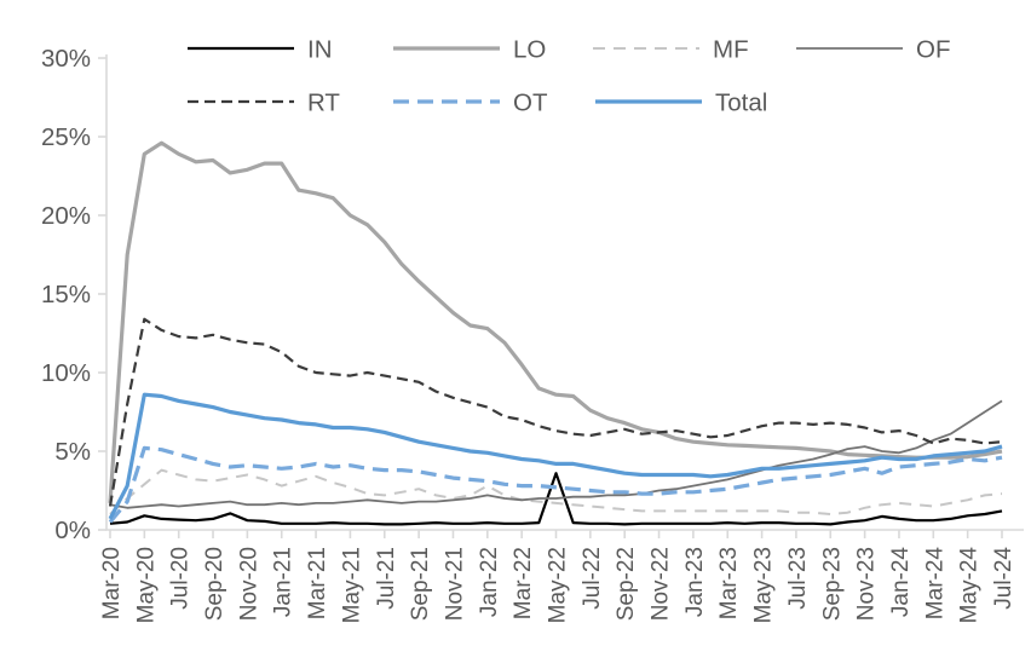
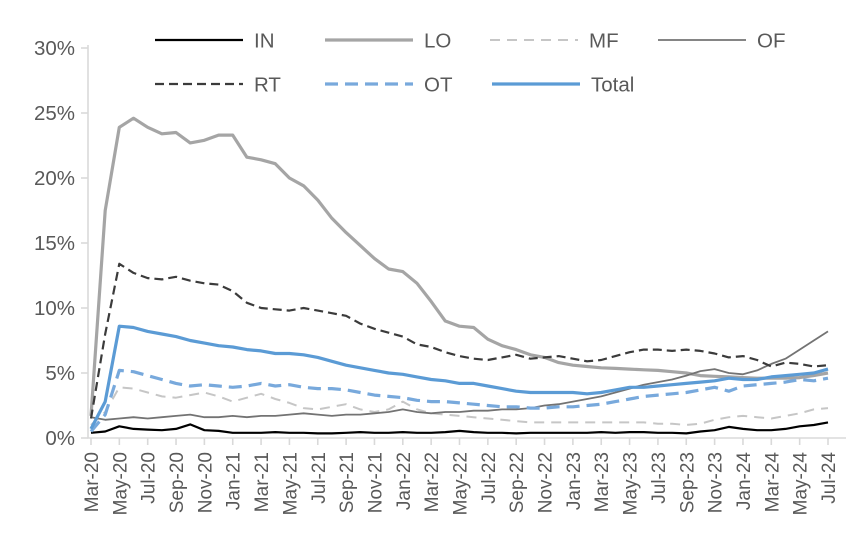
MF/May-20: 2.9% -> 3.9%
IN/May-22: 3.6% -> 0.6%
